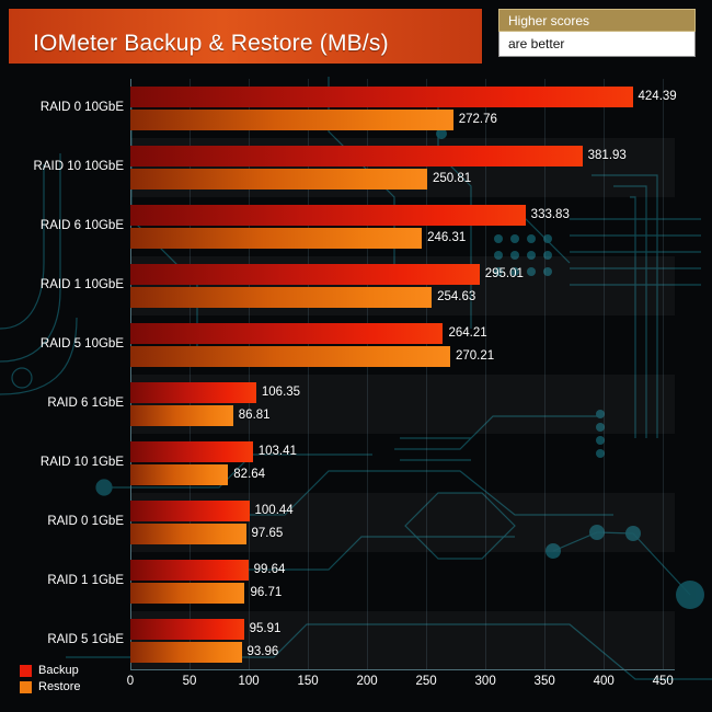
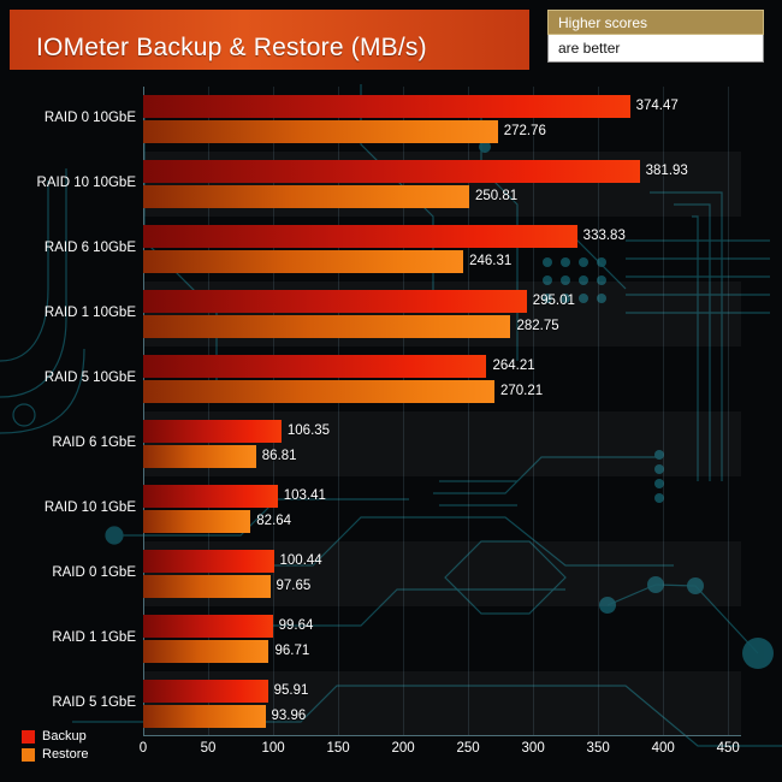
Backup/RAID 0 10GbE: 424.39 -> 374.47
Restore/RAID 1 10GbE: 254.63 -> 282.75
